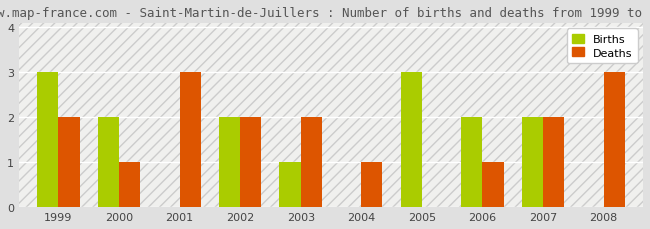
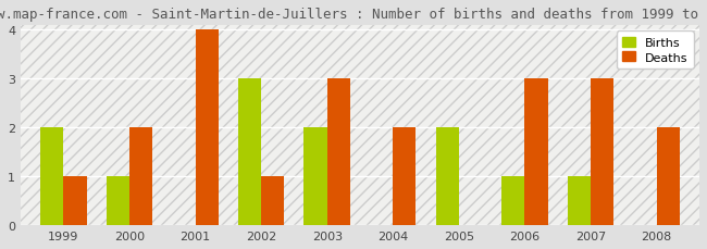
Births/1999: 3 -> 2
Deaths/1999: 2 -> 1
Births/2000: 2 -> 1
Deaths/2000: 1 -> 2
Deaths/2001: 3 -> 4
Births/2002: 2 -> 3
Deaths/2002: 2 -> 1
Births/2003: 1 -> 2
Deaths/2003: 2 -> 3
Deaths/2004: 1 -> 2
Births/2005: 3 -> 2
Births/2006: 2 -> 1
Deaths/2006: 1 -> 3
Births/2007: 2 -> 1
Deaths/2007: 2 -> 3
Deaths/2008: 3 -> 2
